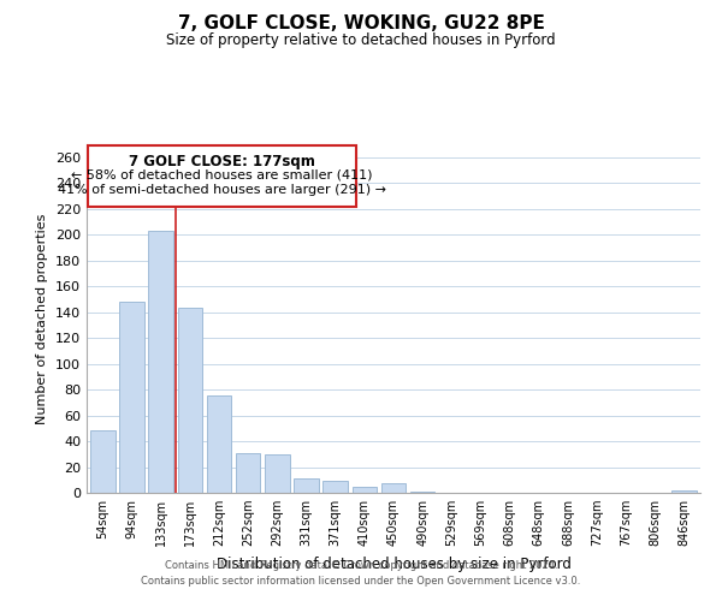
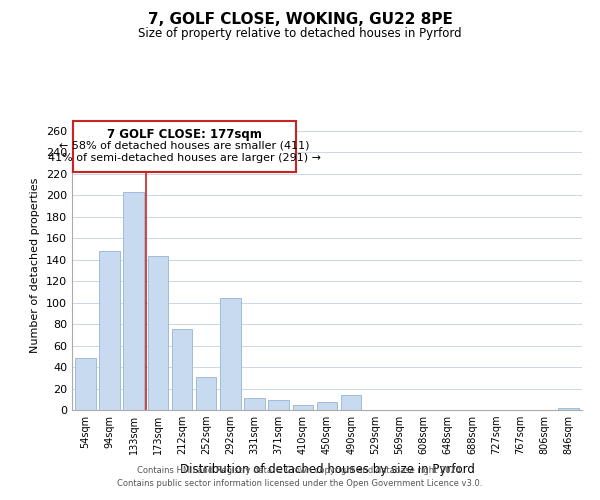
292sqm: 30 -> 104
490sqm: 1 -> 14
